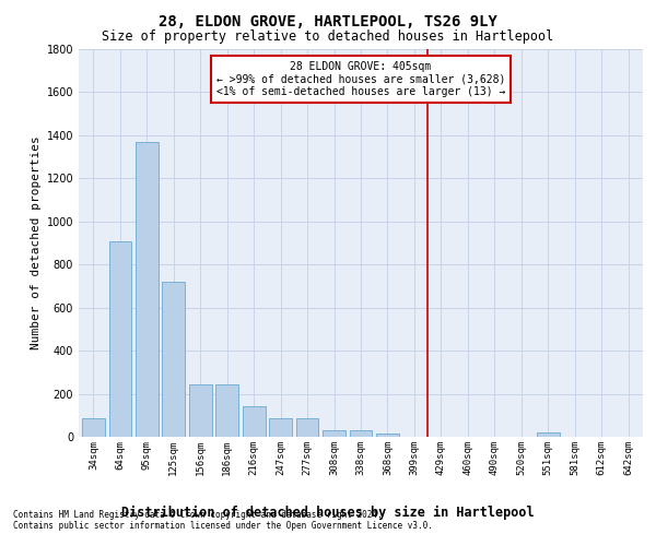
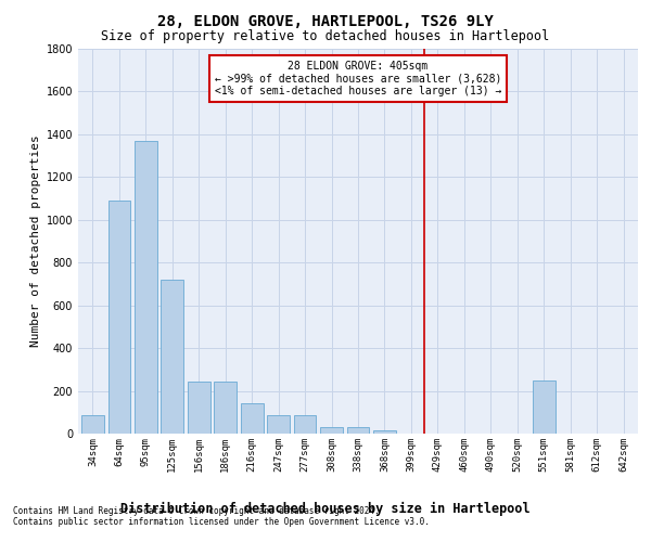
64sqm: 910 -> 1090
551sqm: 20 -> 250
